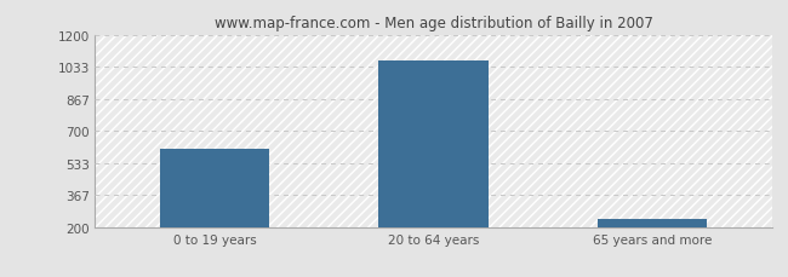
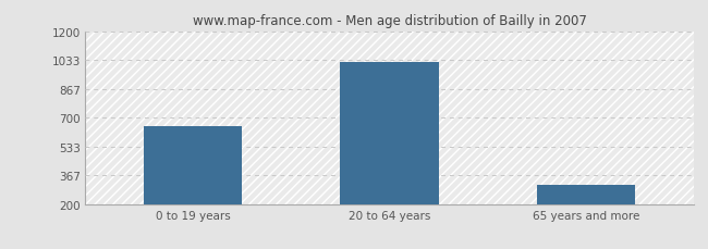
0 to 19 years: 610 -> 650
20 to 64 years: 1060 -> 1020
65 years and more: 240 -> 310
